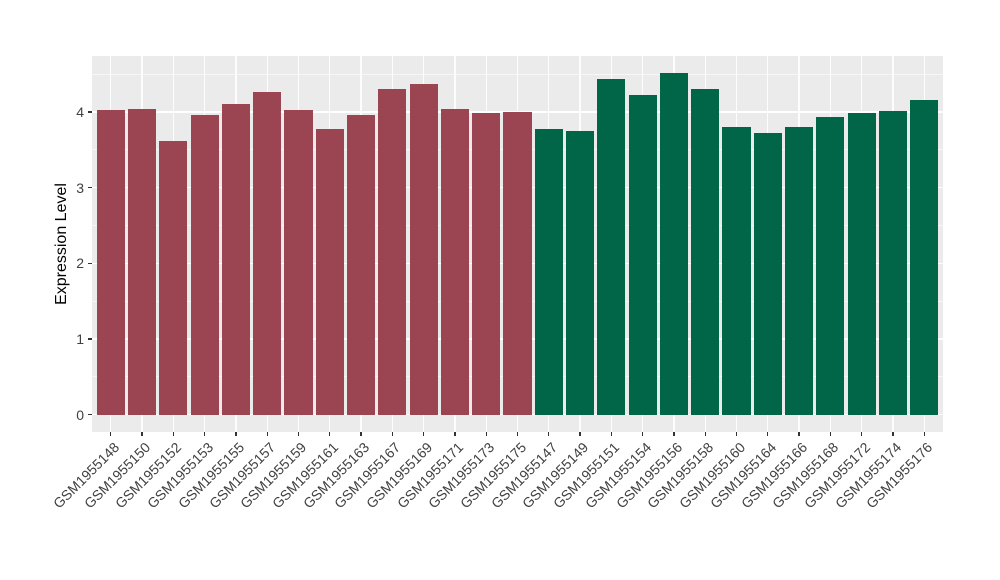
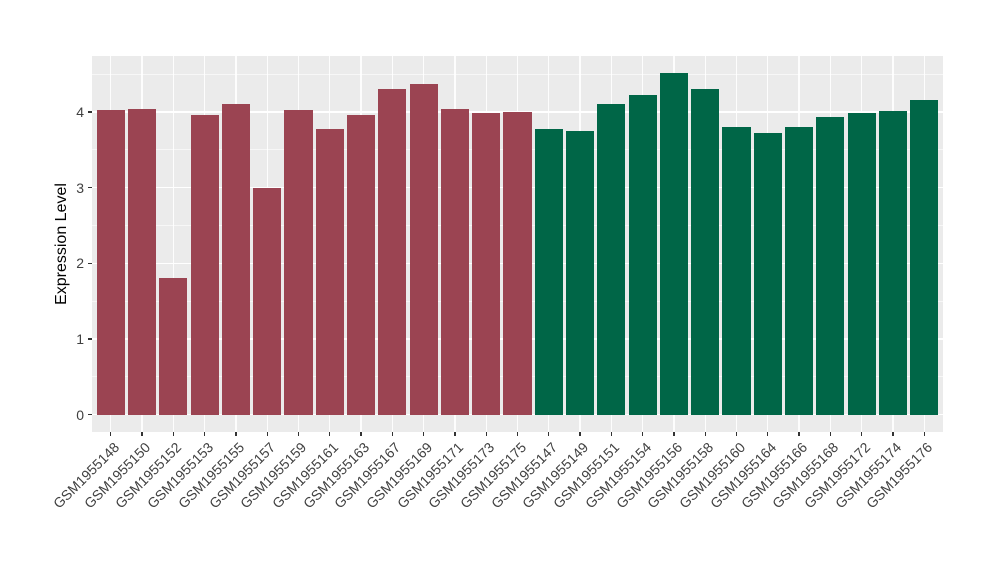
GSM1955152: 3.6 -> 1.8
GSM1955157: 4.3 -> 3.0
GSM1955151: 4.4 -> 4.1
